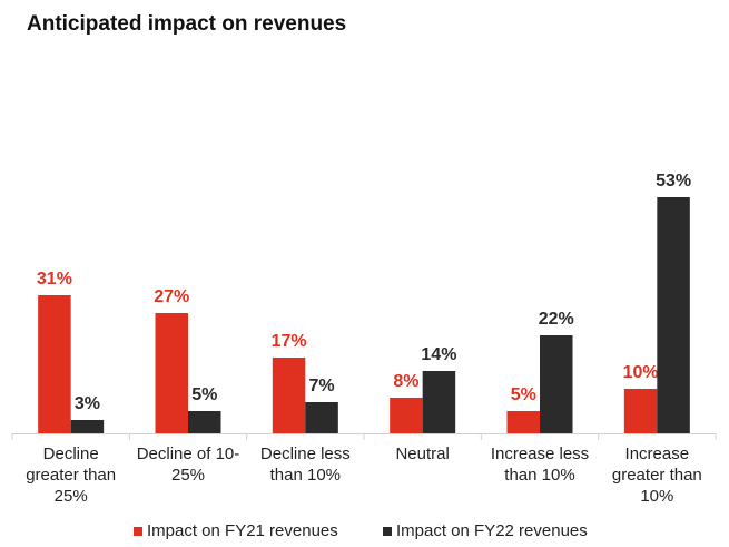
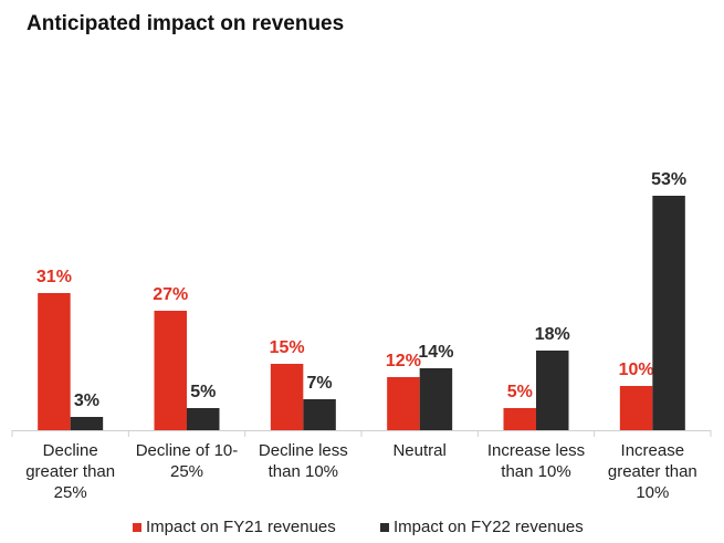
Impact on FY21 revenues/Decline less than 10%: 17% -> 15%
Impact on FY21 revenues/Neutral: 8% -> 12%
Impact on FY22 revenues/Increase less than 10%: 22% -> 18%
